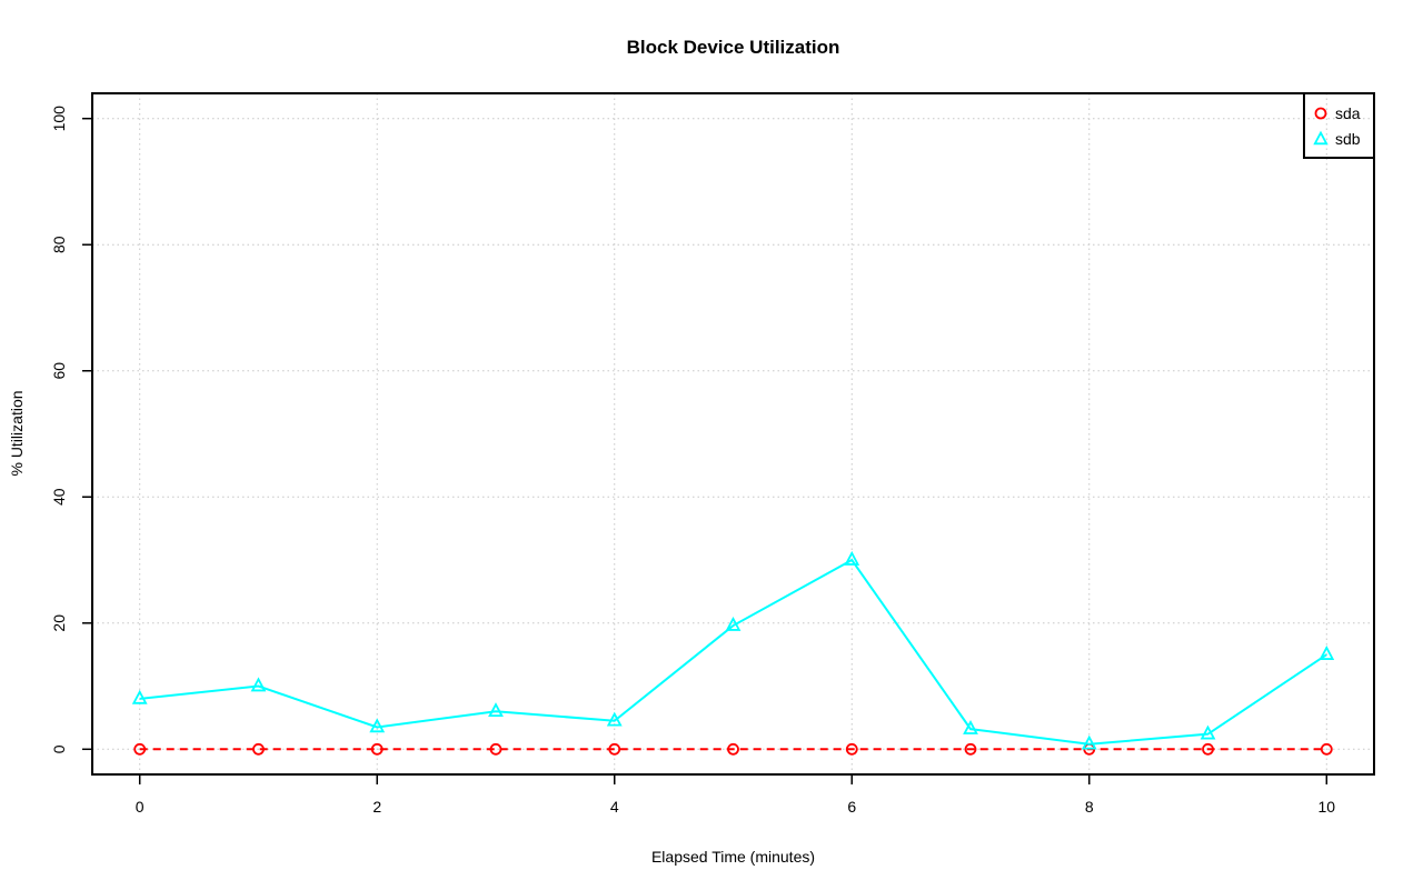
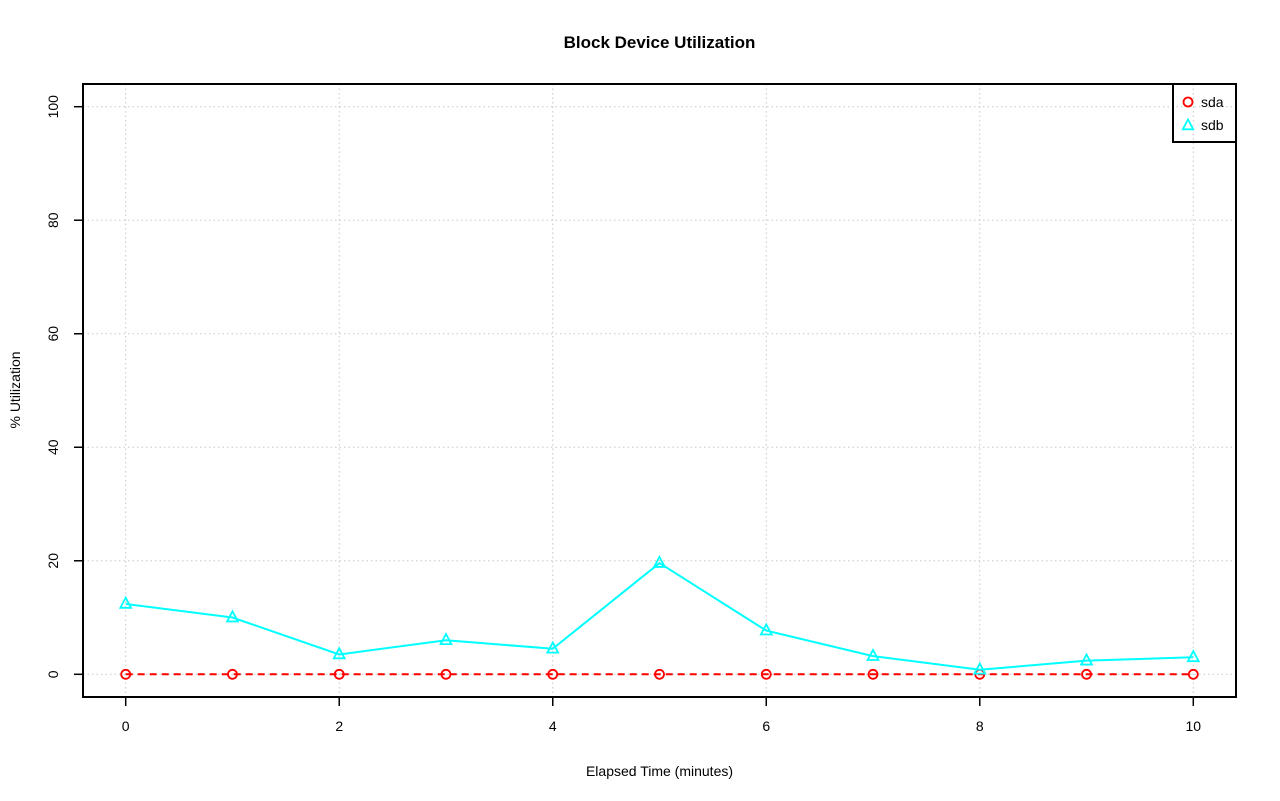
sdb/0: 8 -> 12
sdb/6: 30 -> 8
sdb/10: 15 -> 3
